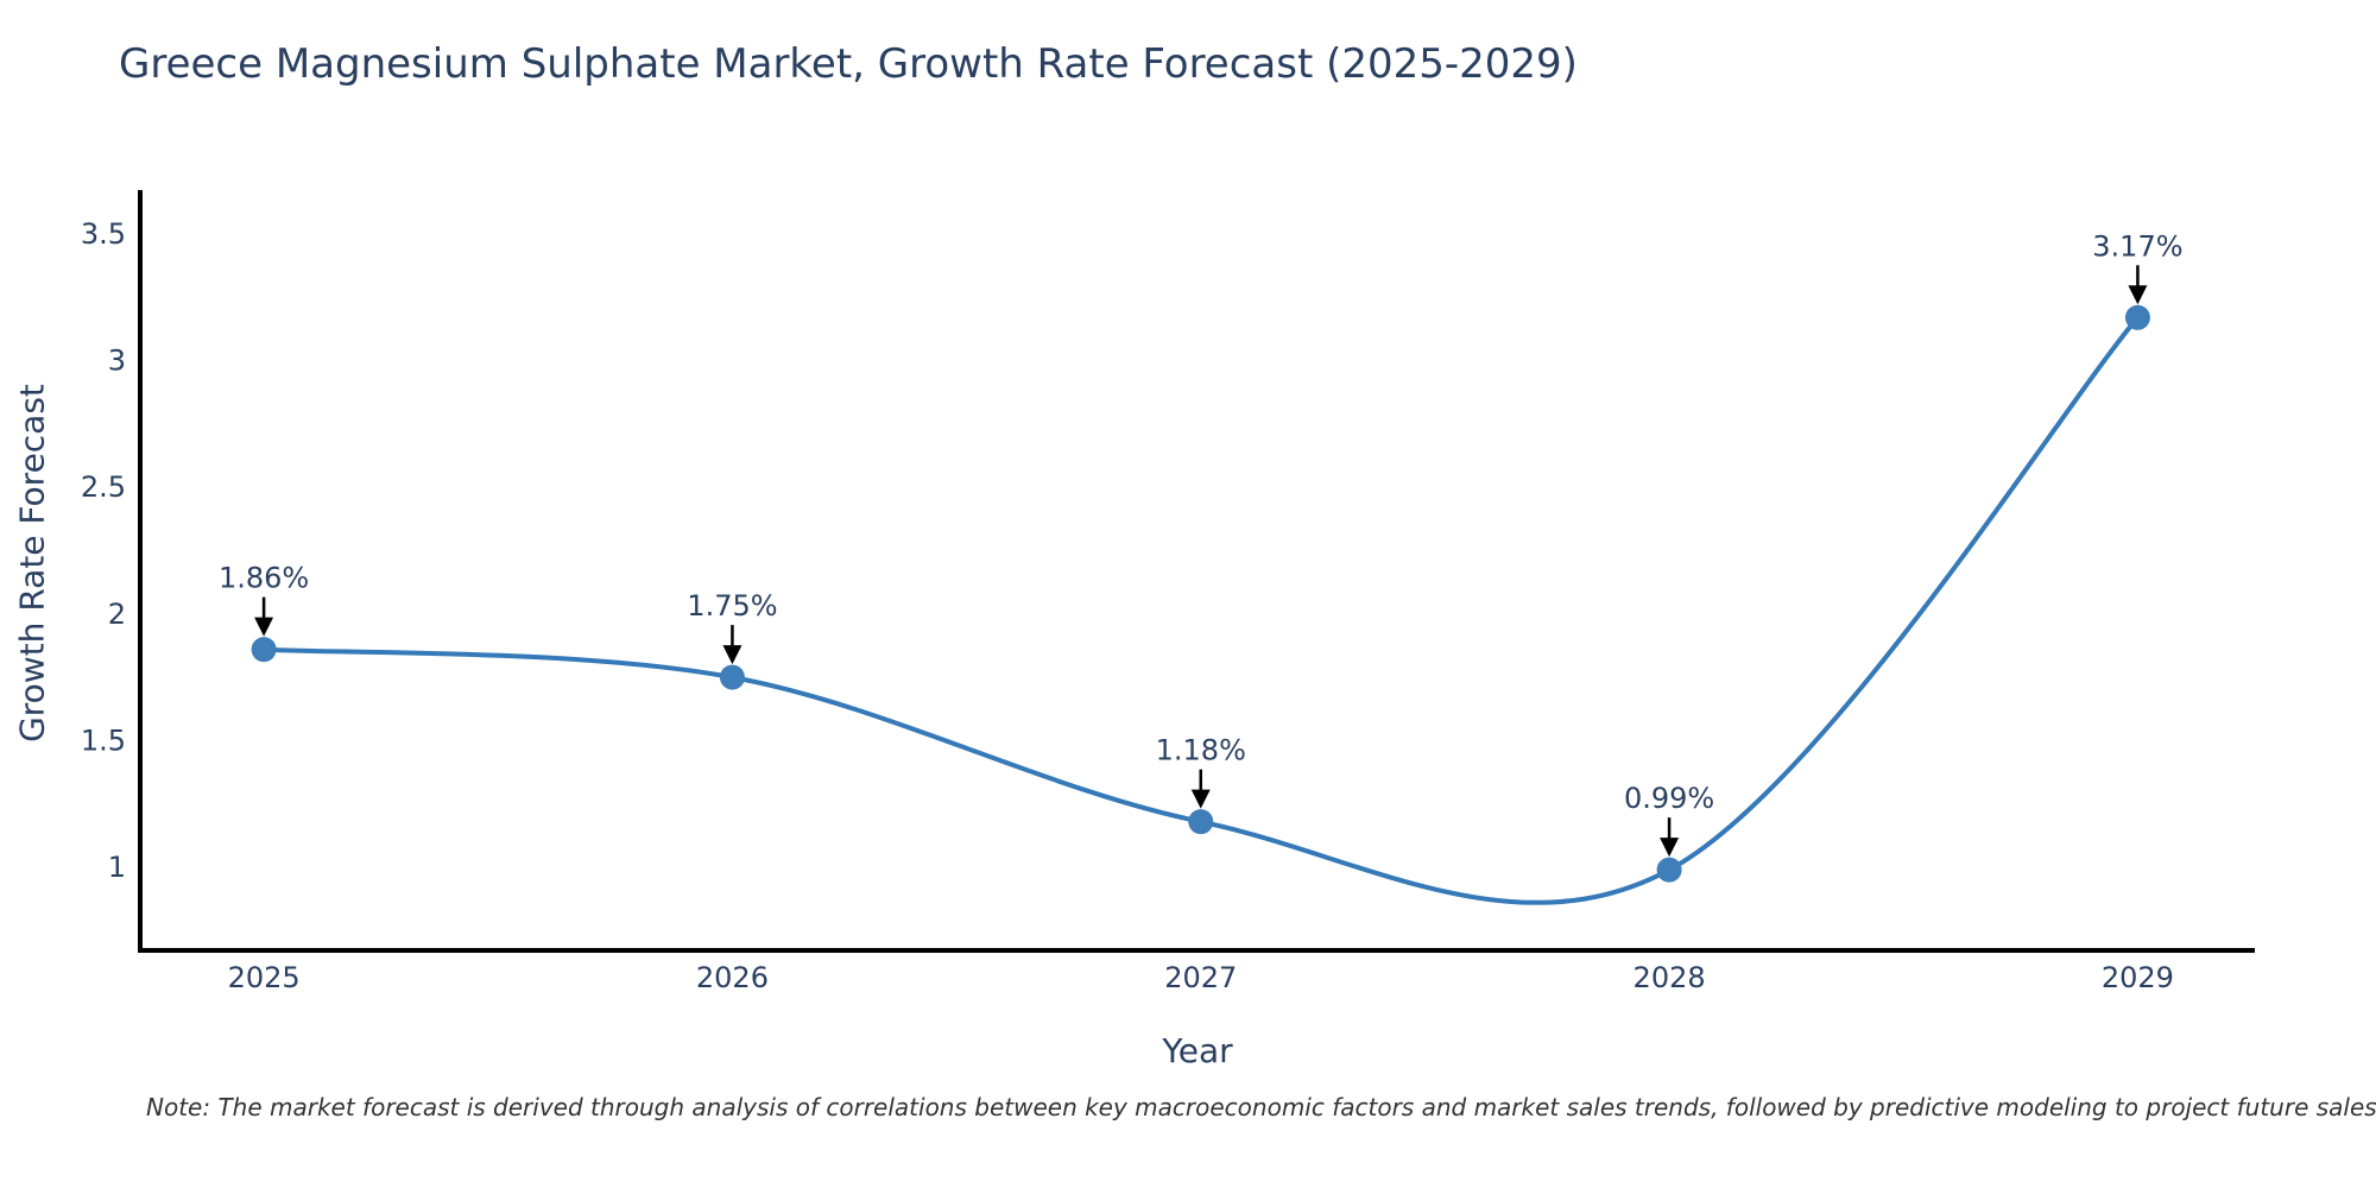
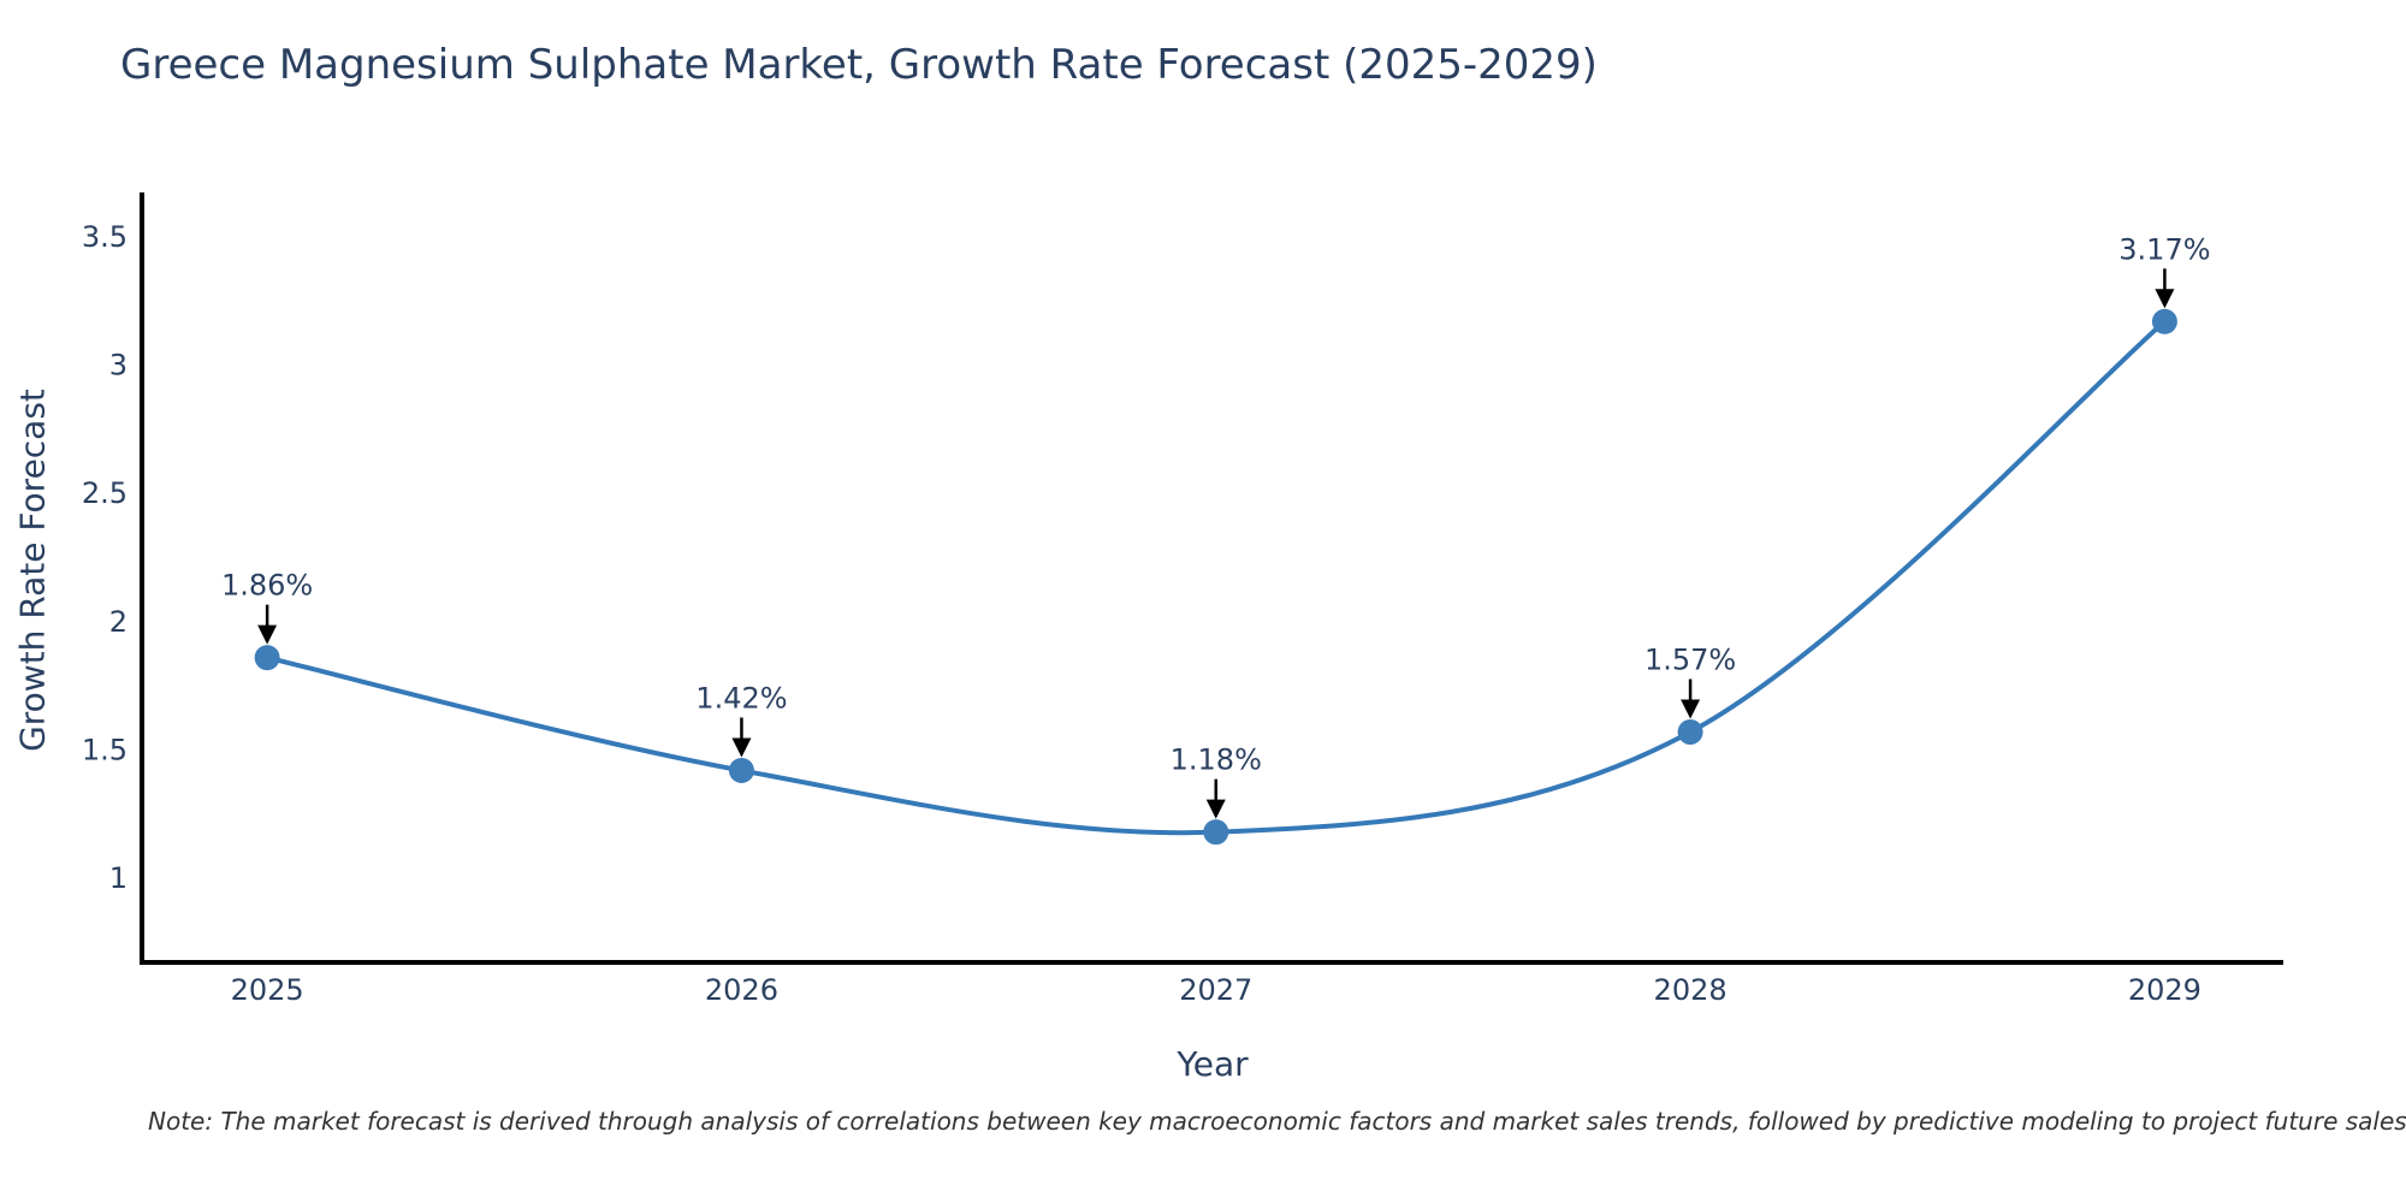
2026: 1.75% -> 1.42%
2028: 0.99% -> 1.57%
